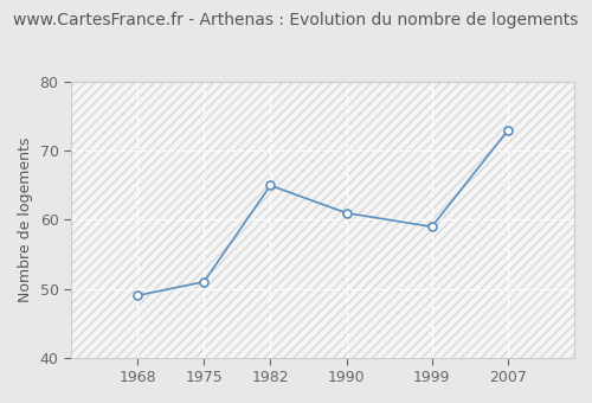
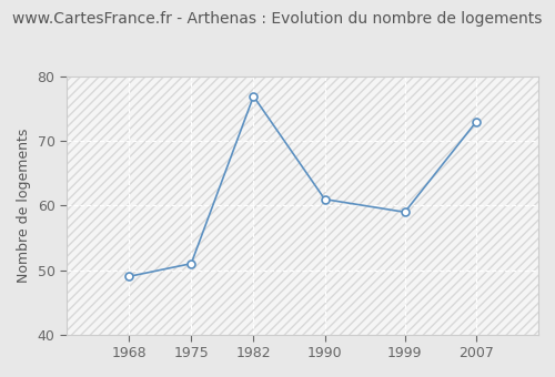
1982: 65 -> 77
